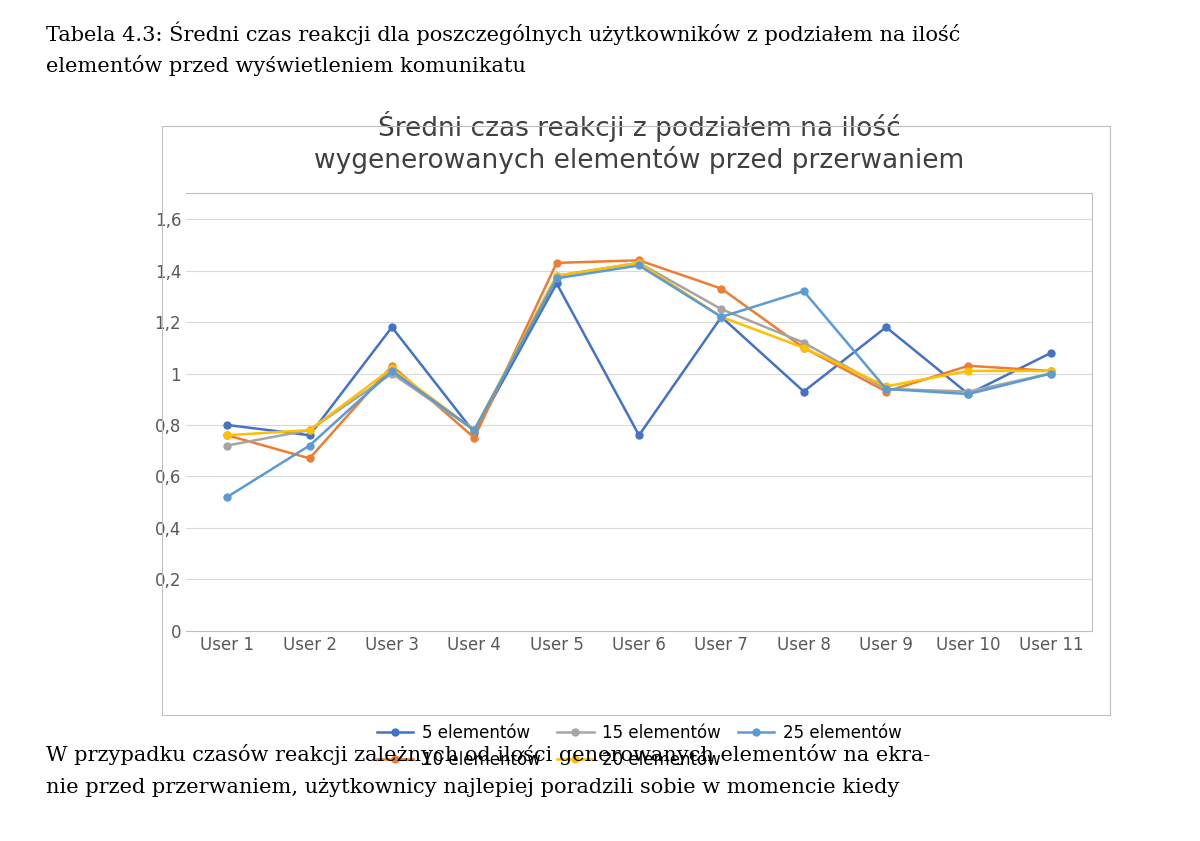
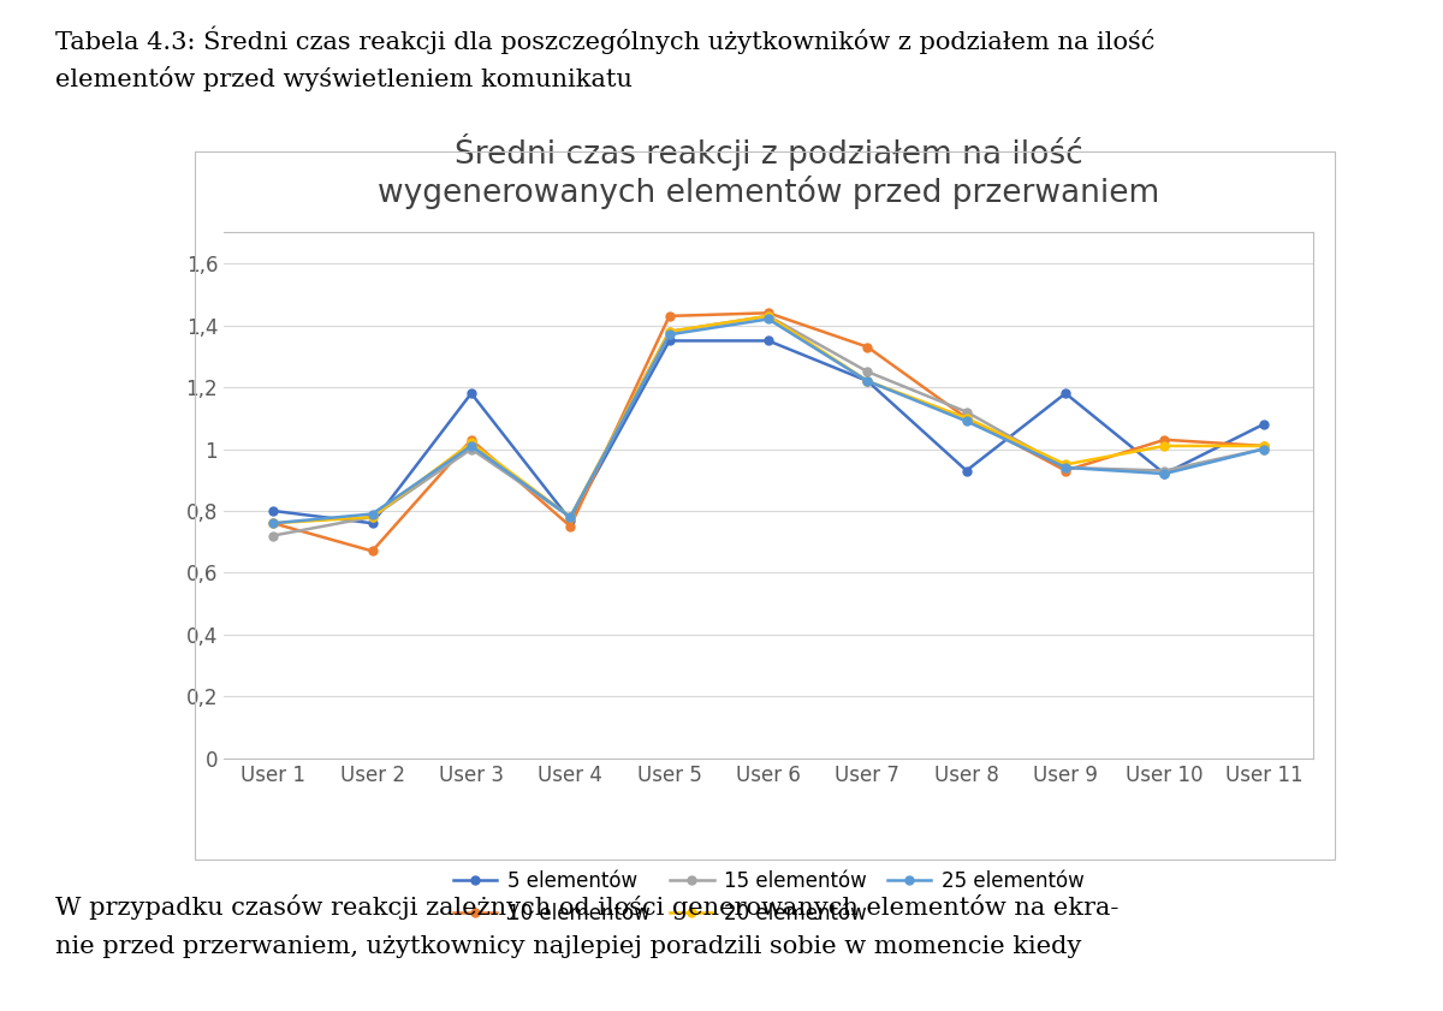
25 elementów/User 1: 0,52 -> 0,76
25 elementów/User 2: 0,72 -> 0,79
5 elementów/User 6: 0,76 -> 1,35
25 elementów/User 8: 1,32 -> 1,09
